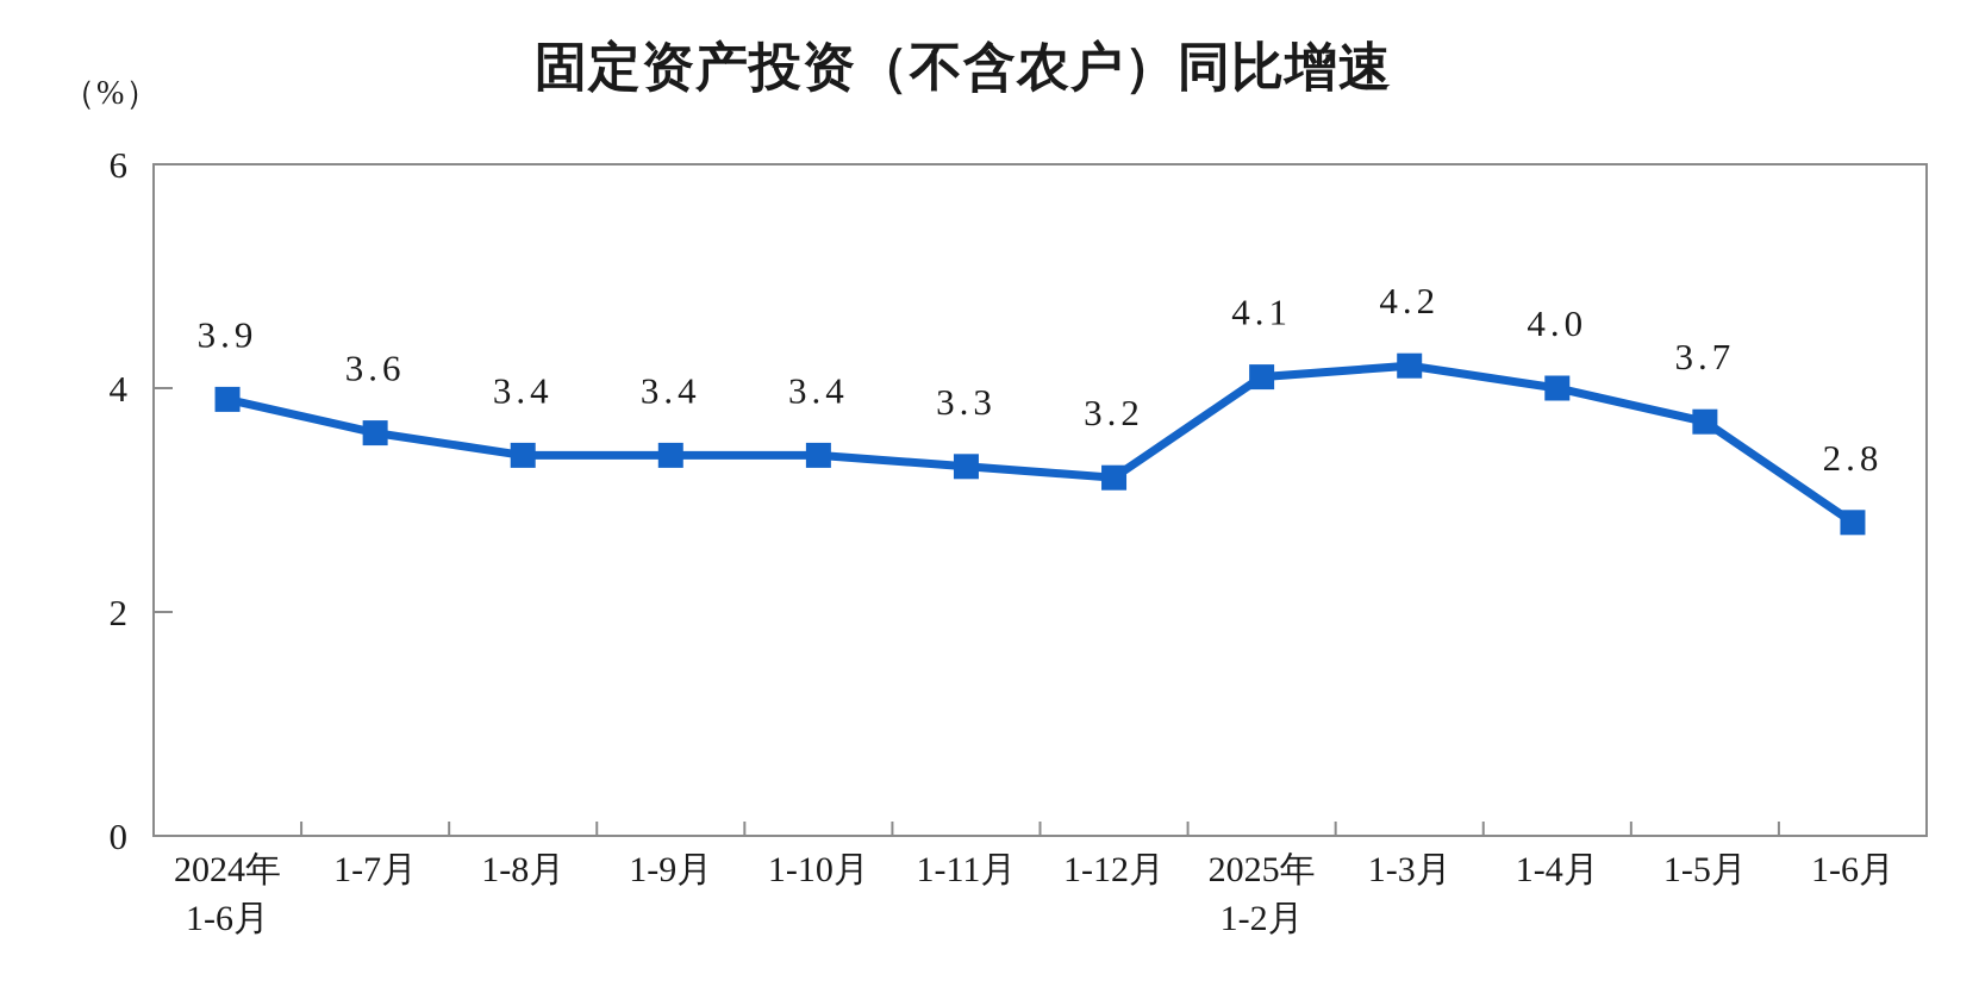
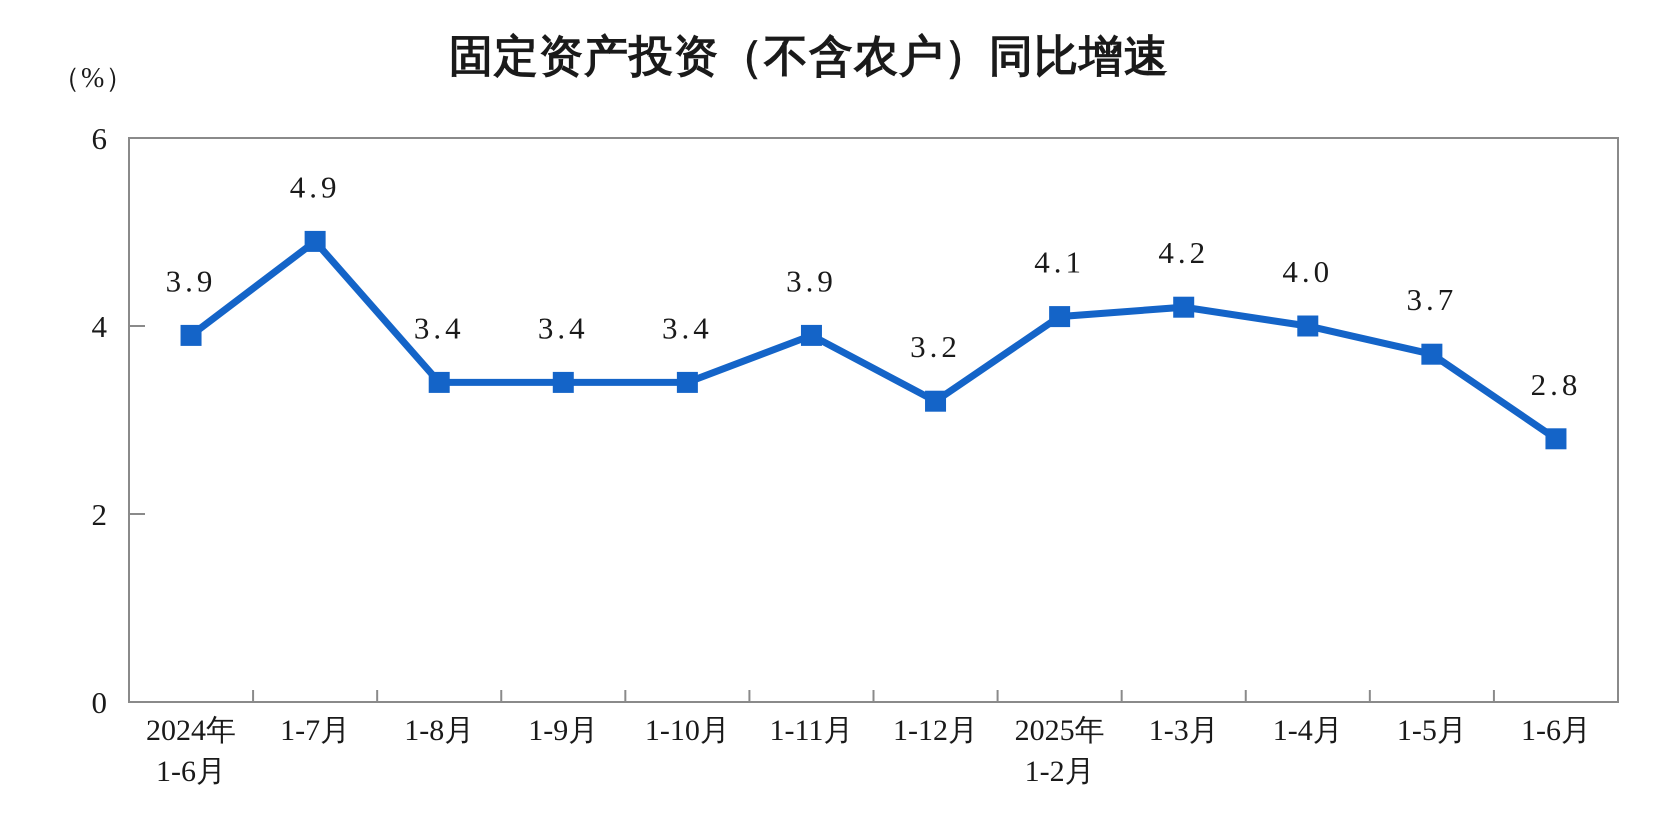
1-7月: 3.6 -> 4.9
1-11月: 3.3 -> 3.9
